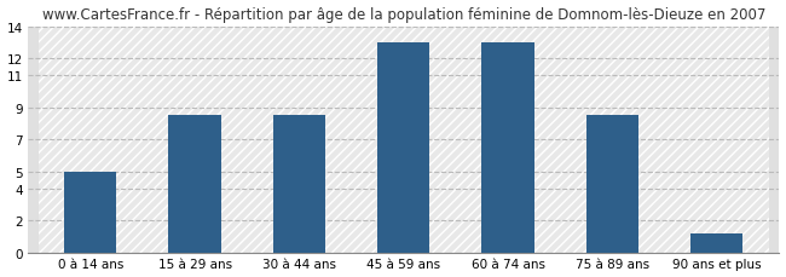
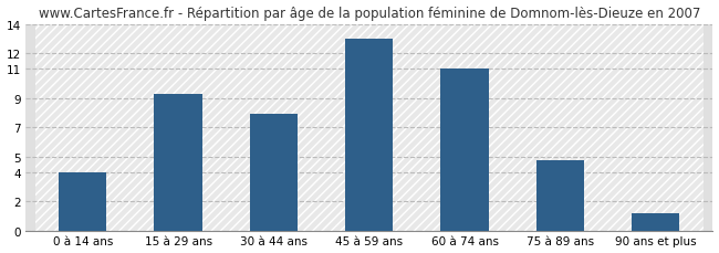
0 à 14 ans: 5.0 -> 4.0
15 à 29 ans: 8.5 -> 9.3
30 à 44 ans: 8.5 -> 7.9
60 à 74 ans: 13.0 -> 11.0
75 à 89 ans: 8.5 -> 4.8
